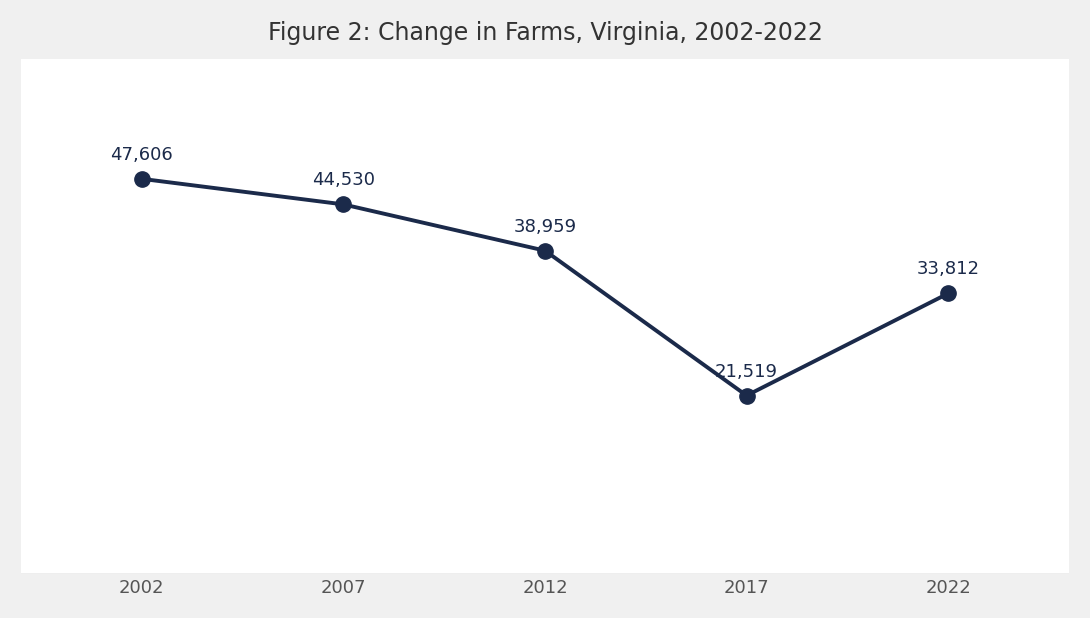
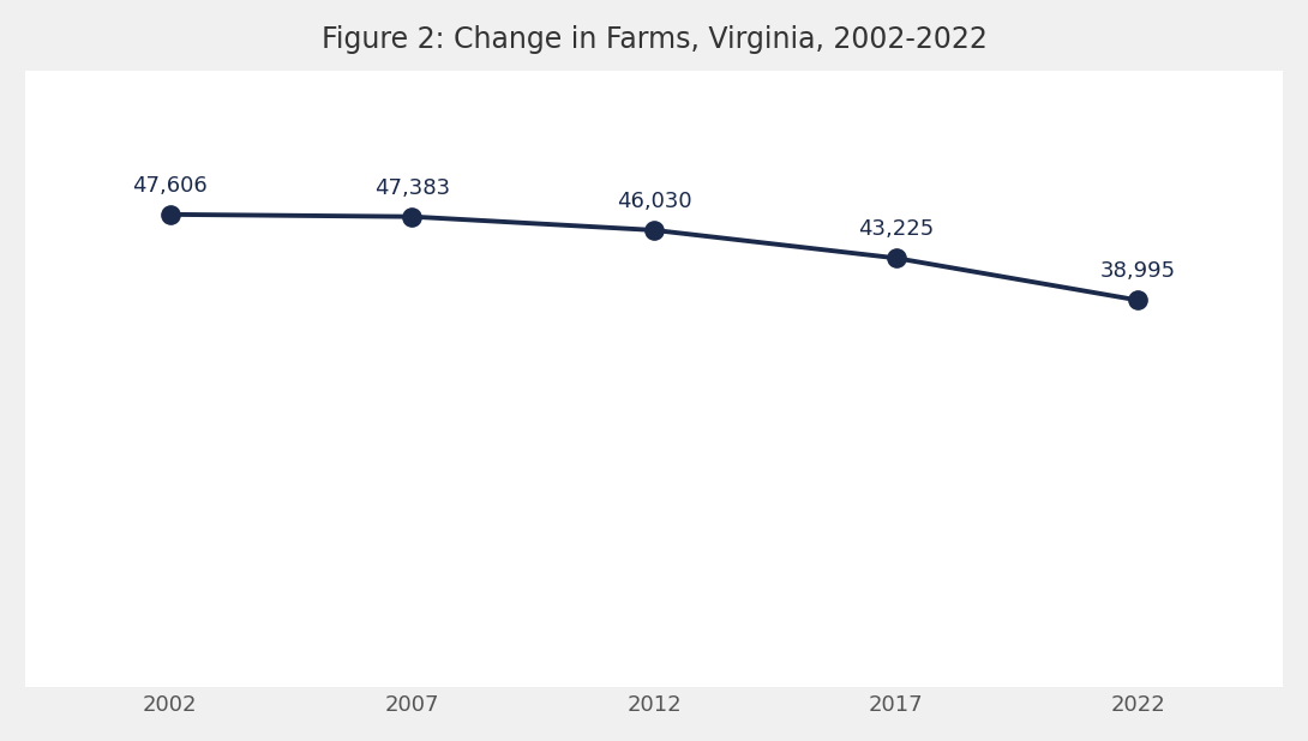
2007: 44,530 -> 47,383
2012: 38,959 -> 46,030
2017: 21,519 -> 43,225
2022: 33,812 -> 38,995
